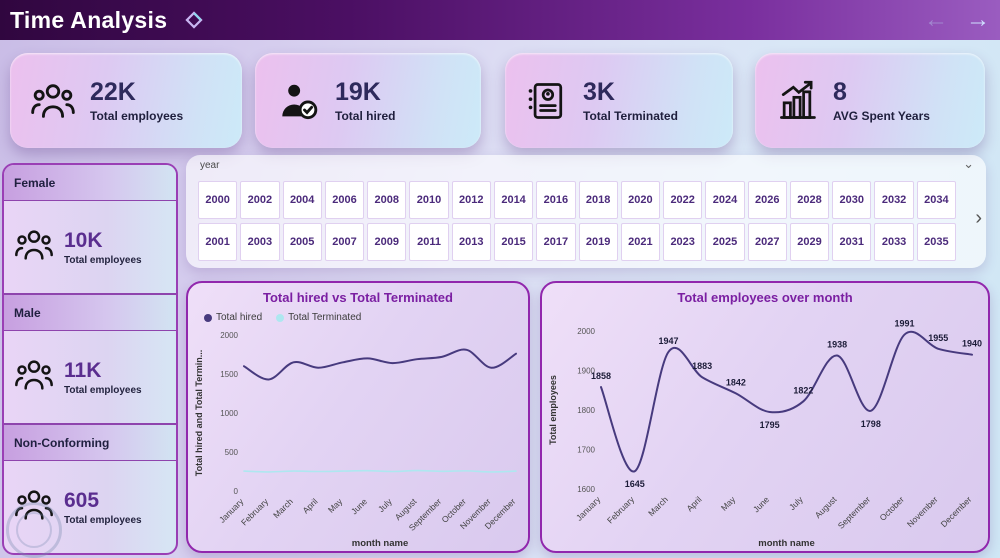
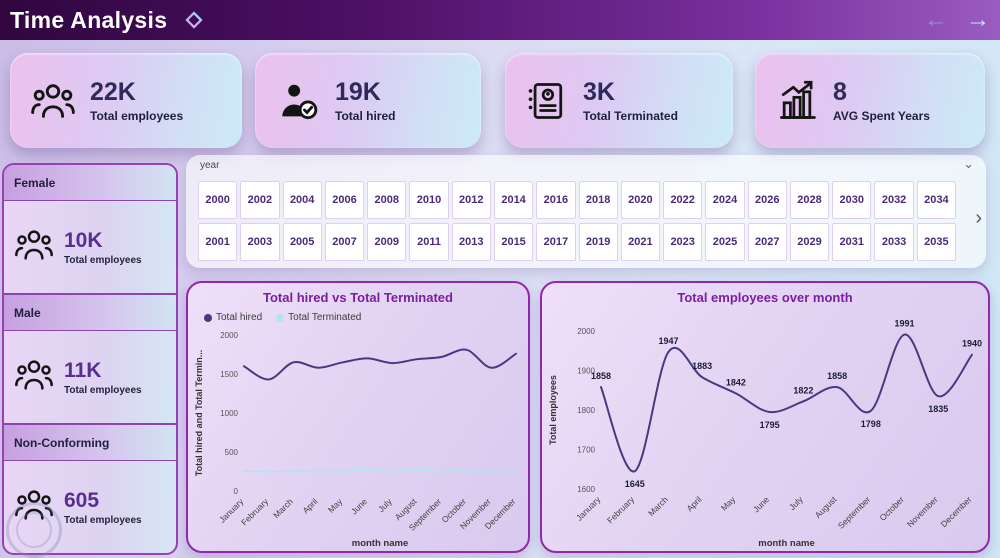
Total employees over month/August: 1938 -> 1858
Total employees over month/November: 1955 -> 1835
